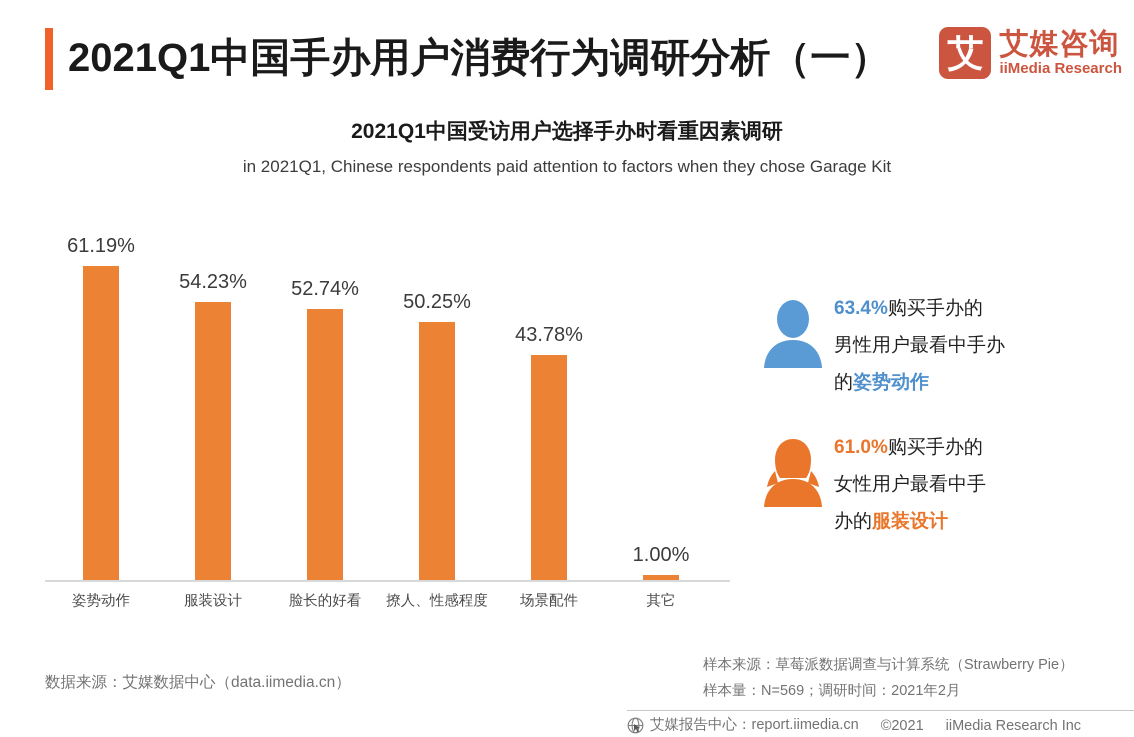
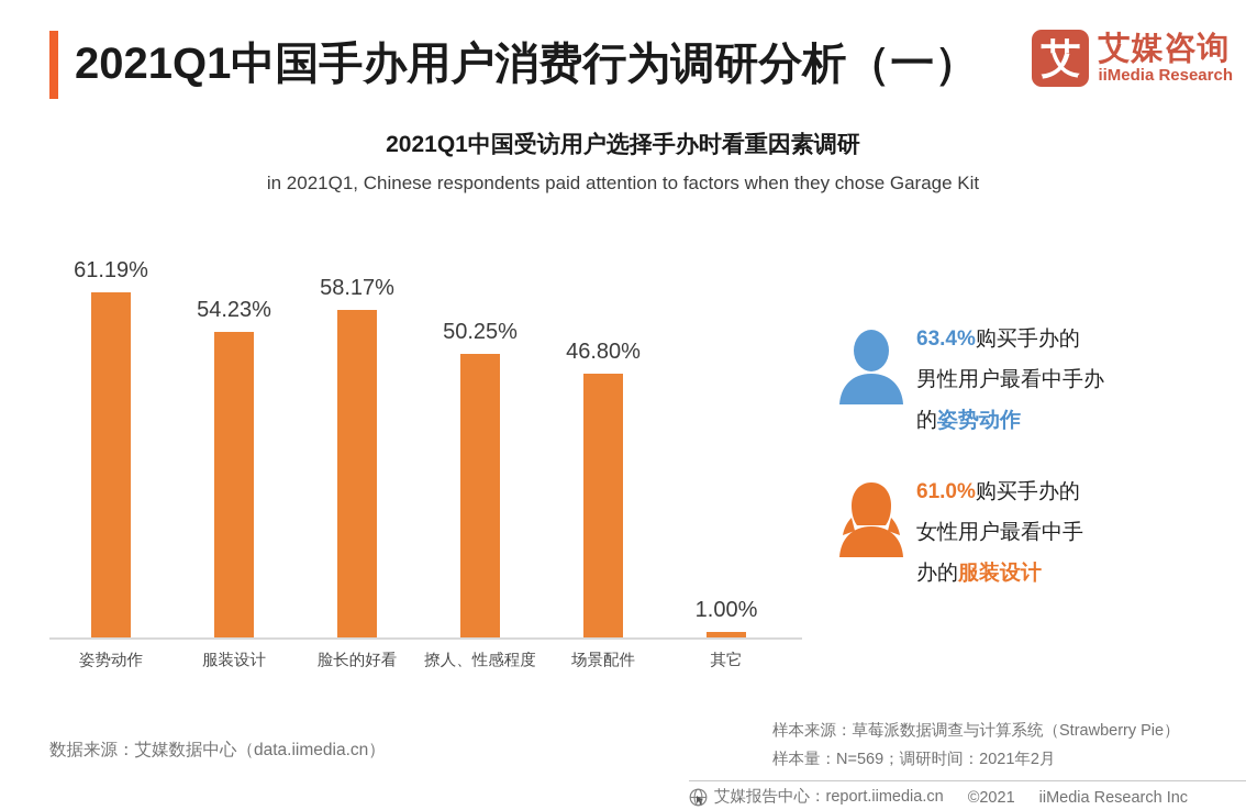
脸长的好看: 52.74% -> 58.17%
场景配件: 43.78% -> 46.80%
